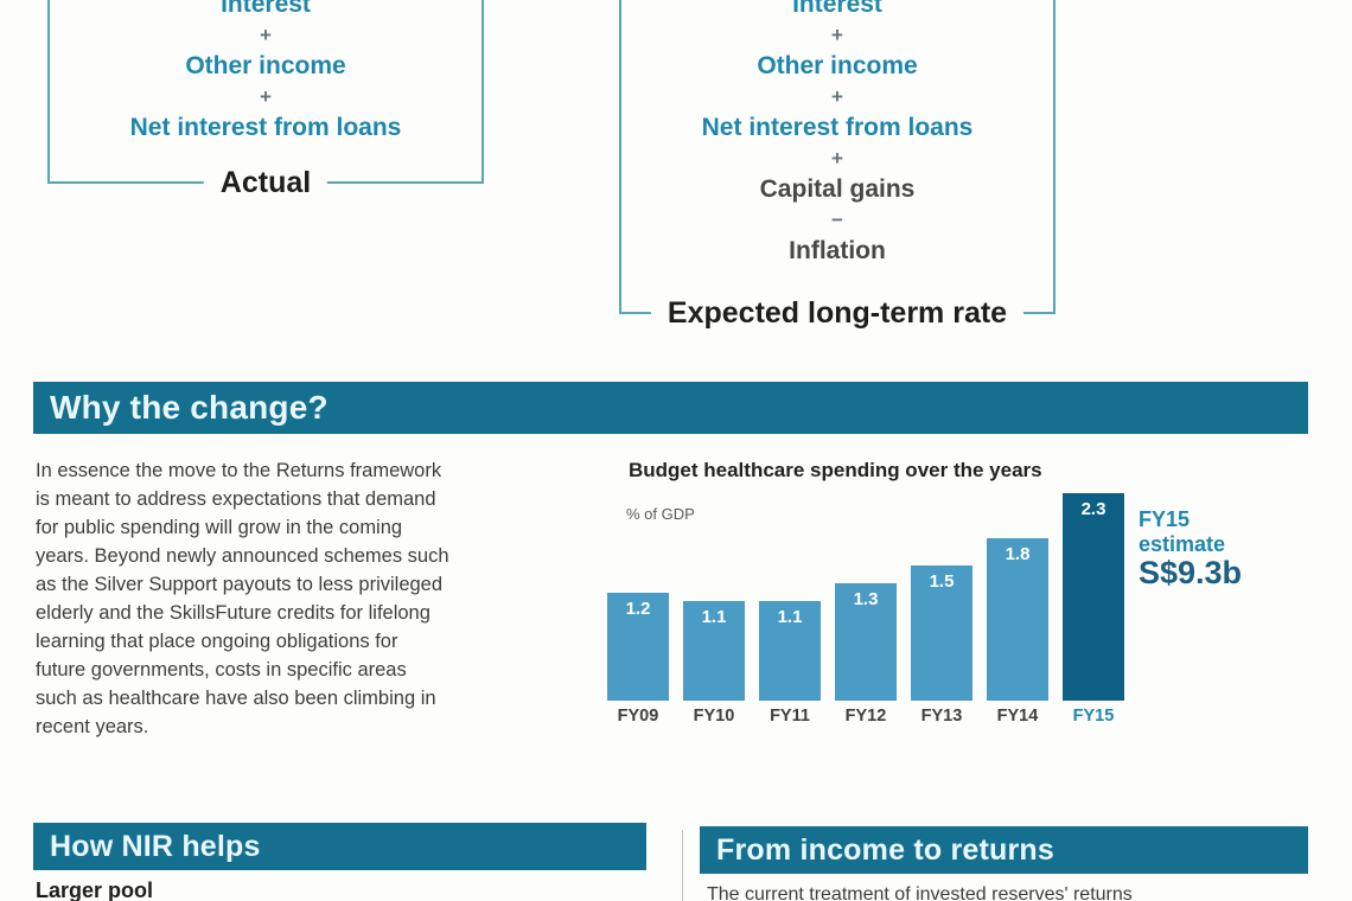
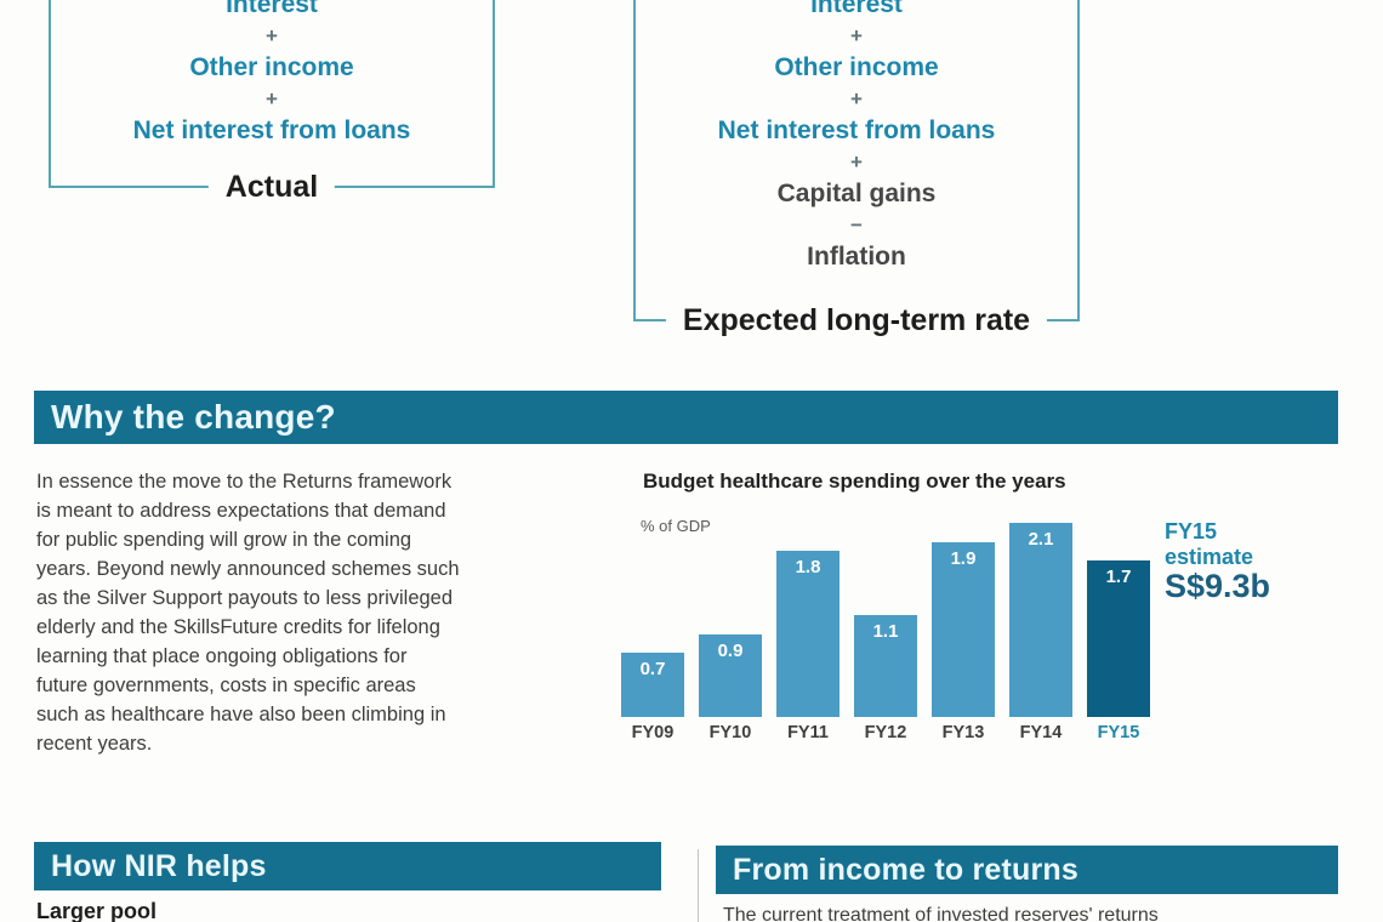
FY09: 1.2 -> 0.7
FY10: 1.1 -> 0.9
FY11: 1.1 -> 1.8
FY12: 1.3 -> 1.1
FY13: 1.5 -> 1.9
FY14: 1.8 -> 2.1
FY15: 2.3 -> 1.7
